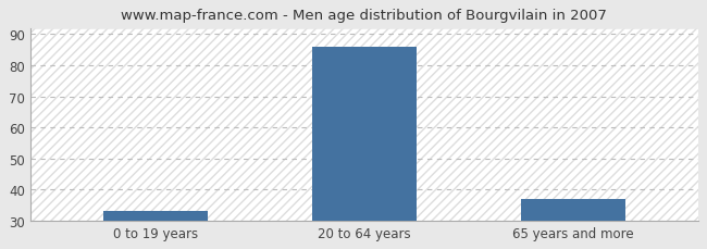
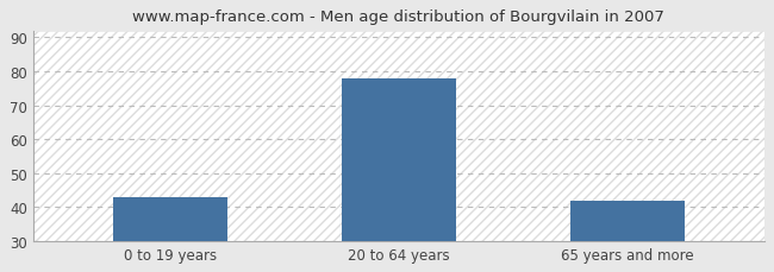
0 to 19 years: 33 -> 43
20 to 64 years: 86 -> 78
65 years and more: 37 -> 42
